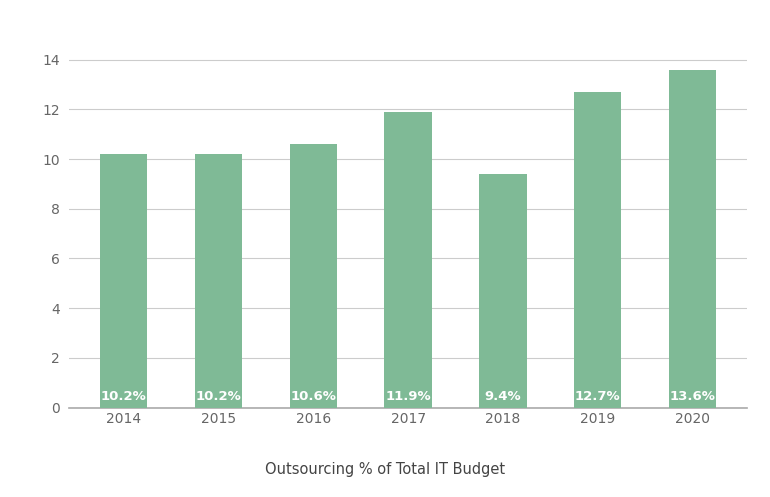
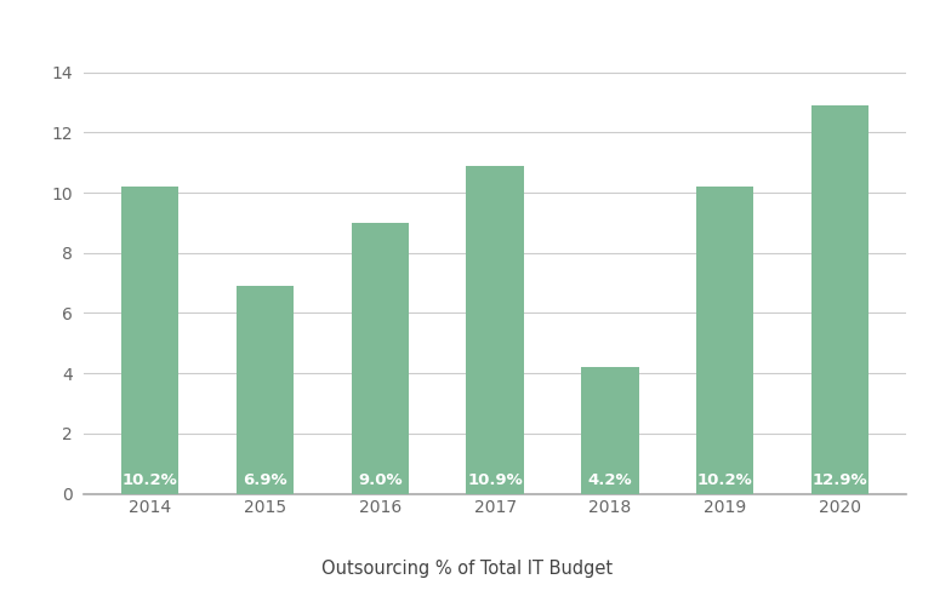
2015: 10.2% -> 6.9%
2016: 10.6% -> 9.0%
2017: 11.9% -> 10.9%
2018: 9.4% -> 4.2%
2019: 12.7% -> 10.2%
2020: 13.6% -> 12.9%
